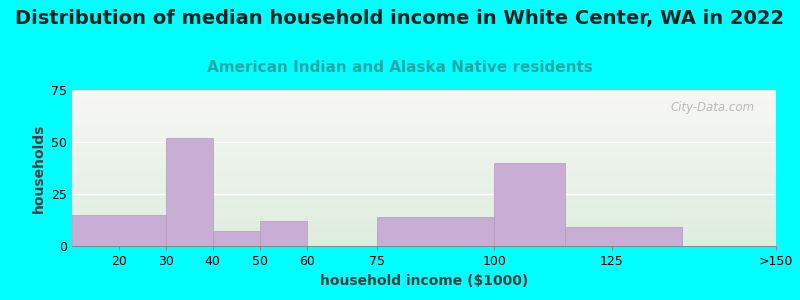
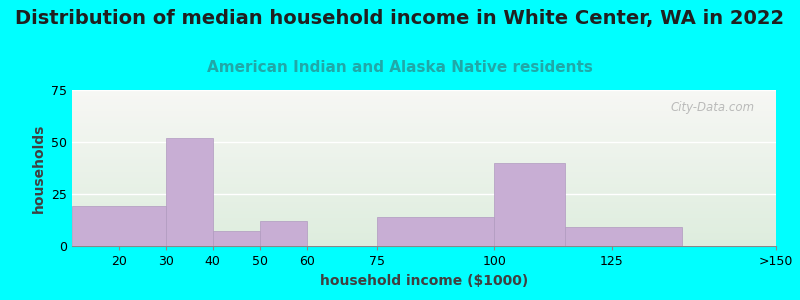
20: 15 -> 19
